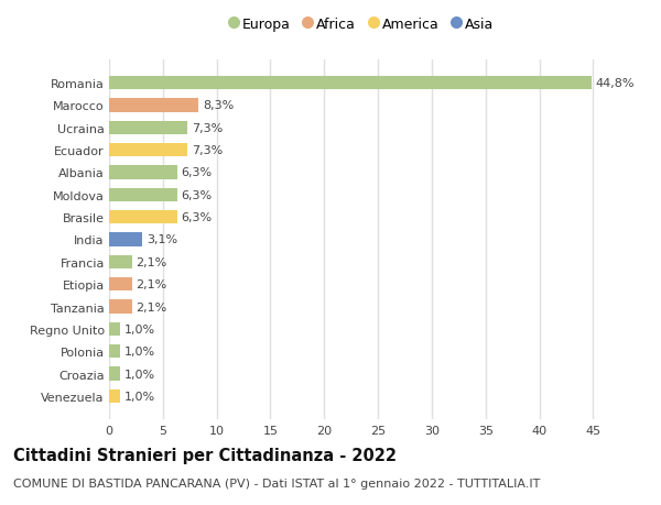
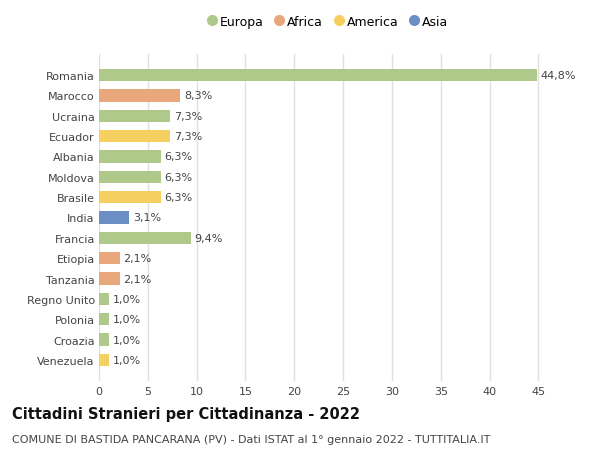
Francia: 2,1% -> 9,4%
